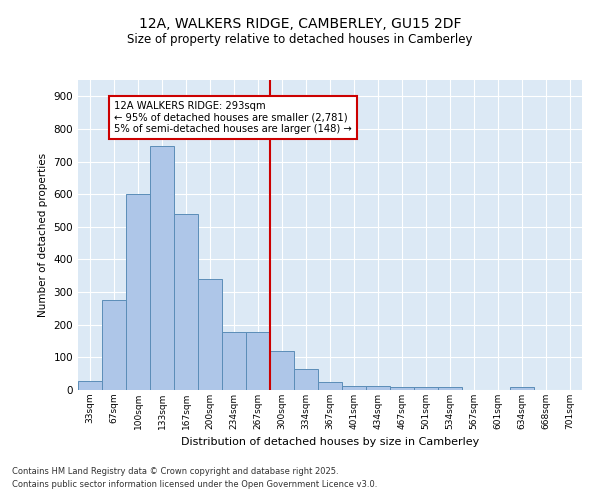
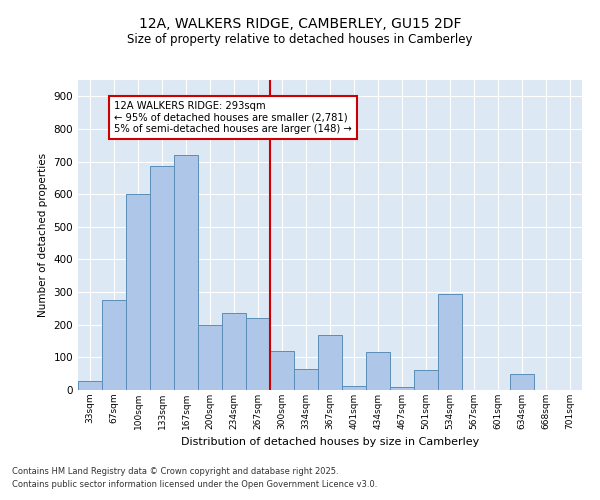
133sqm: 748 -> 685
167sqm: 540 -> 720
200sqm: 340 -> 200
234sqm: 177 -> 235
267sqm: 177 -> 220
367sqm: 25 -> 170
434sqm: 13 -> 115
501sqm: 8 -> 60
534sqm: 8 -> 295
634sqm: 8 -> 50
